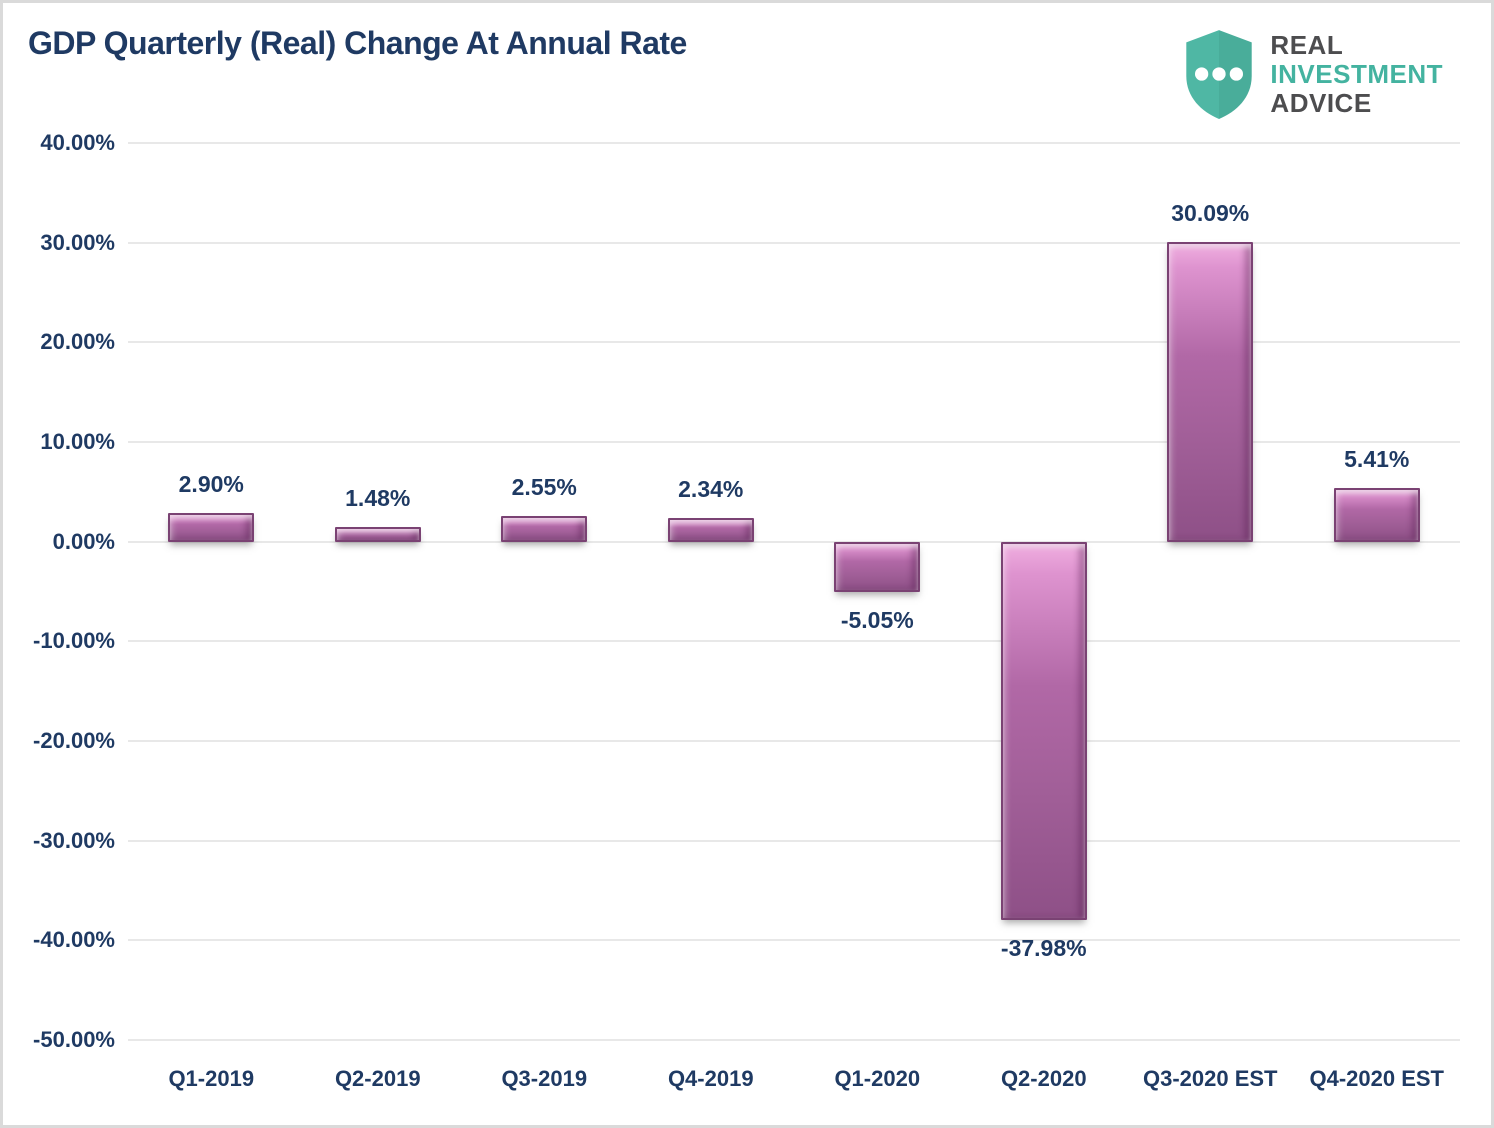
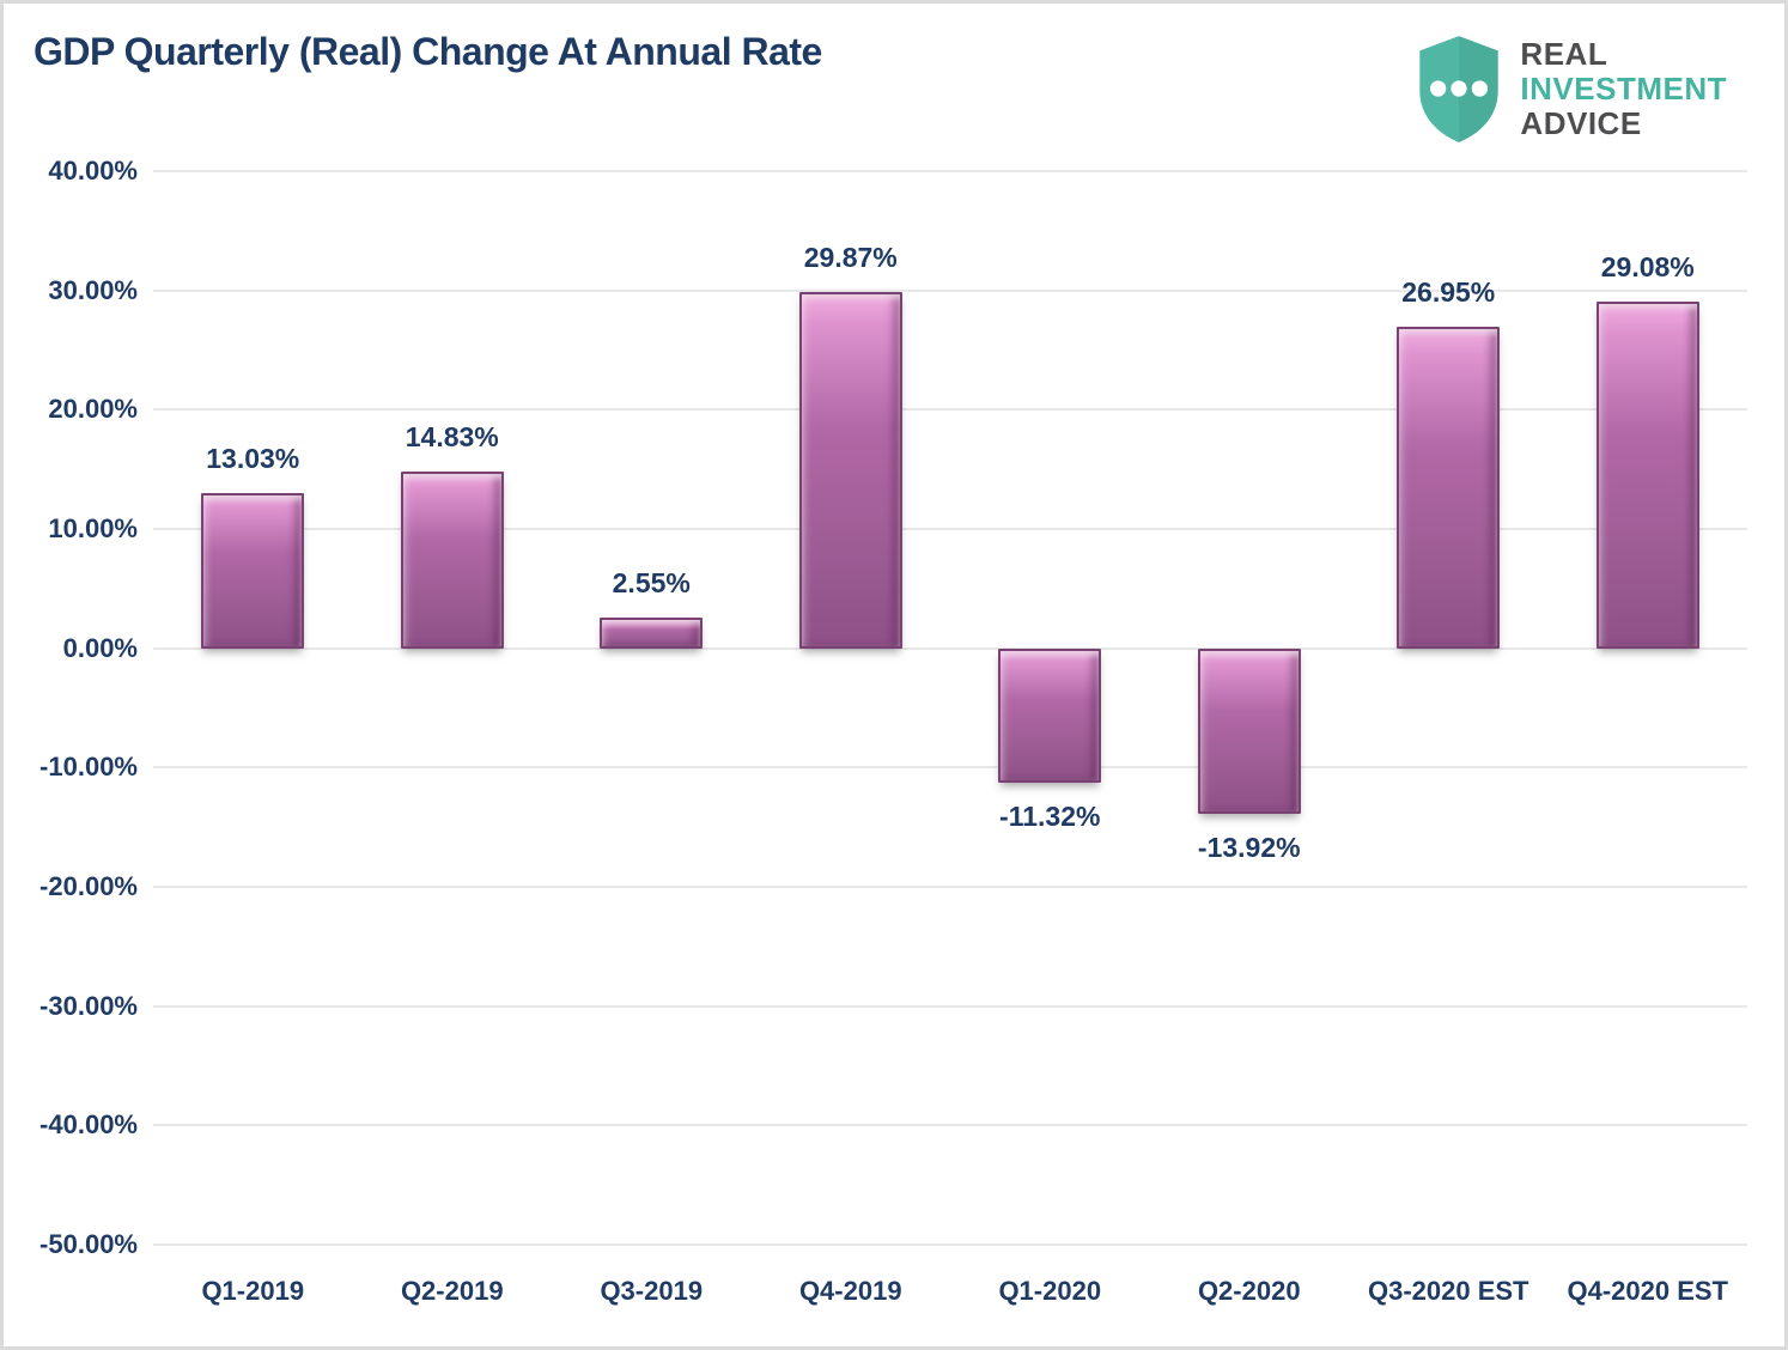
Q1-2019: 2.90% -> 13.03%
Q2-2019: 1.48% -> 14.83%
Q4-2019: 2.34% -> 29.87%
Q1-2020: -5.05% -> -11.32%
Q2-2020: -37.98% -> -13.92%
Q3-2020 EST: 30.09% -> 26.95%
Q4-2020 EST: 5.41% -> 29.08%
